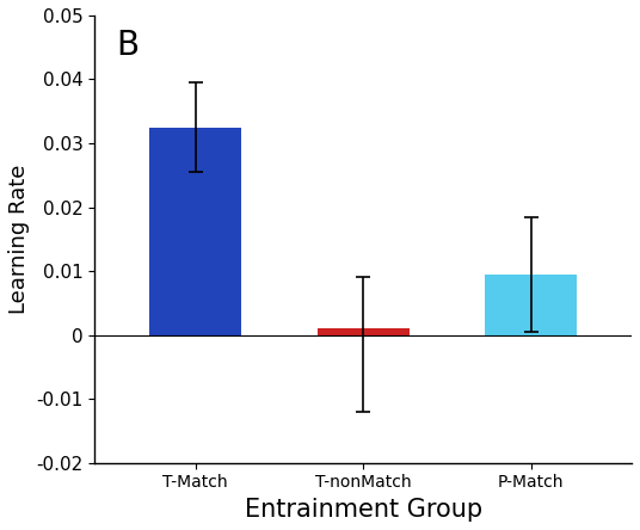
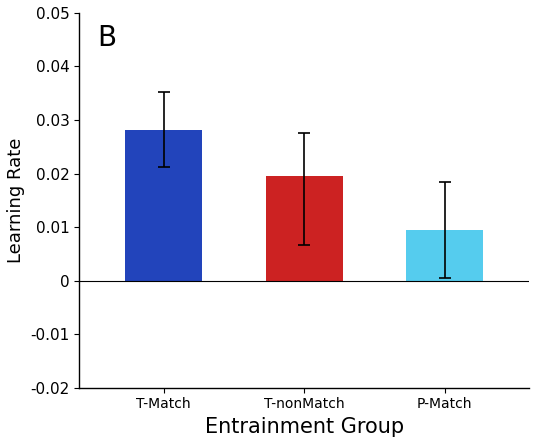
T-Match: 0.0325 -> 0.0282
T-nonMatch: 0.0010 -> 0.0196
